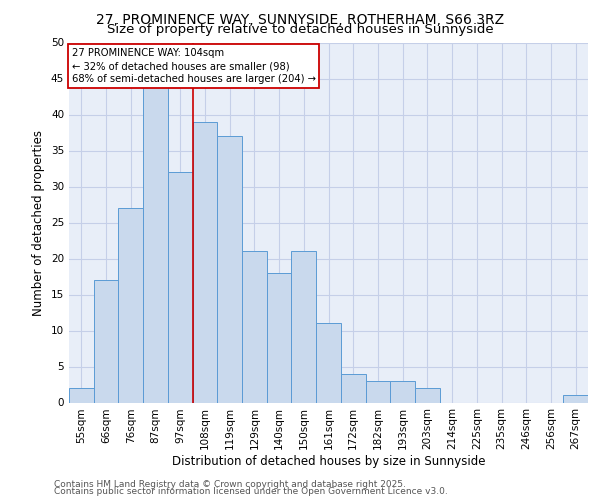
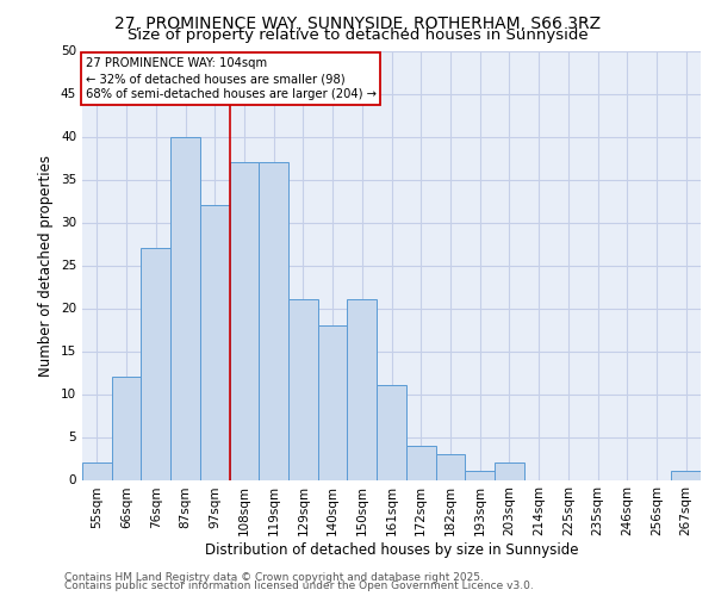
66sqm: 17 -> 12
87sqm: 44 -> 40
108sqm: 39 -> 37
193sqm: 3 -> 1
